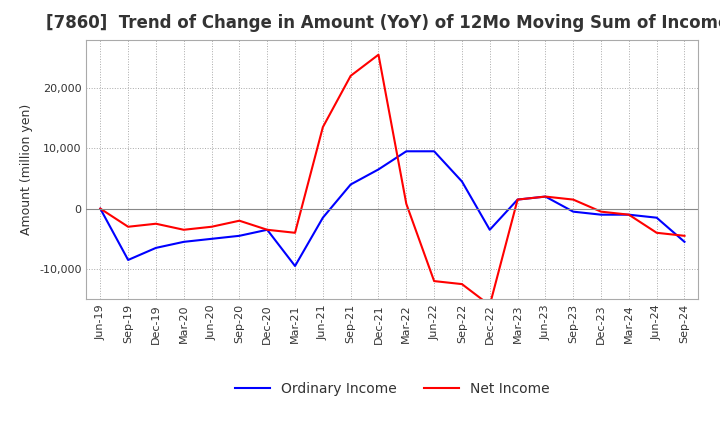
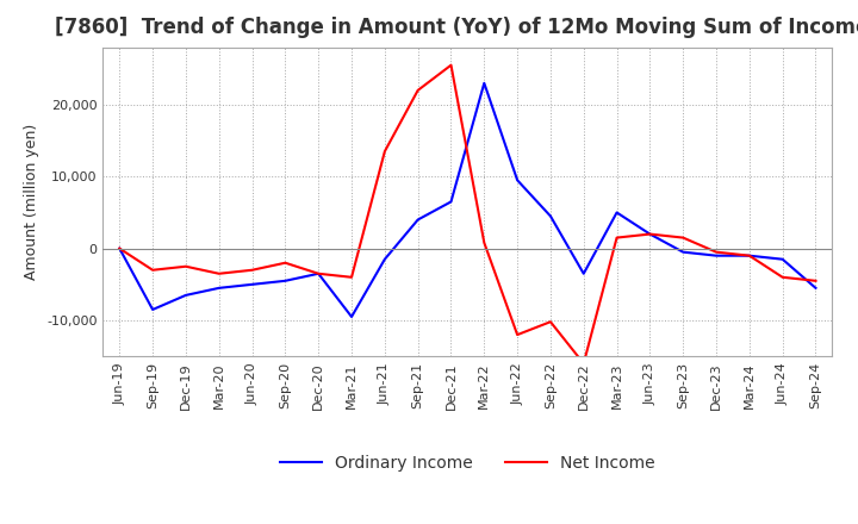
Ordinary Income/Mar-22: 9,500 -> 23,000
Net Income/Sep-22: -12,500 -> -10,200
Ordinary Income/Mar-23: 1,500 -> 5,000
